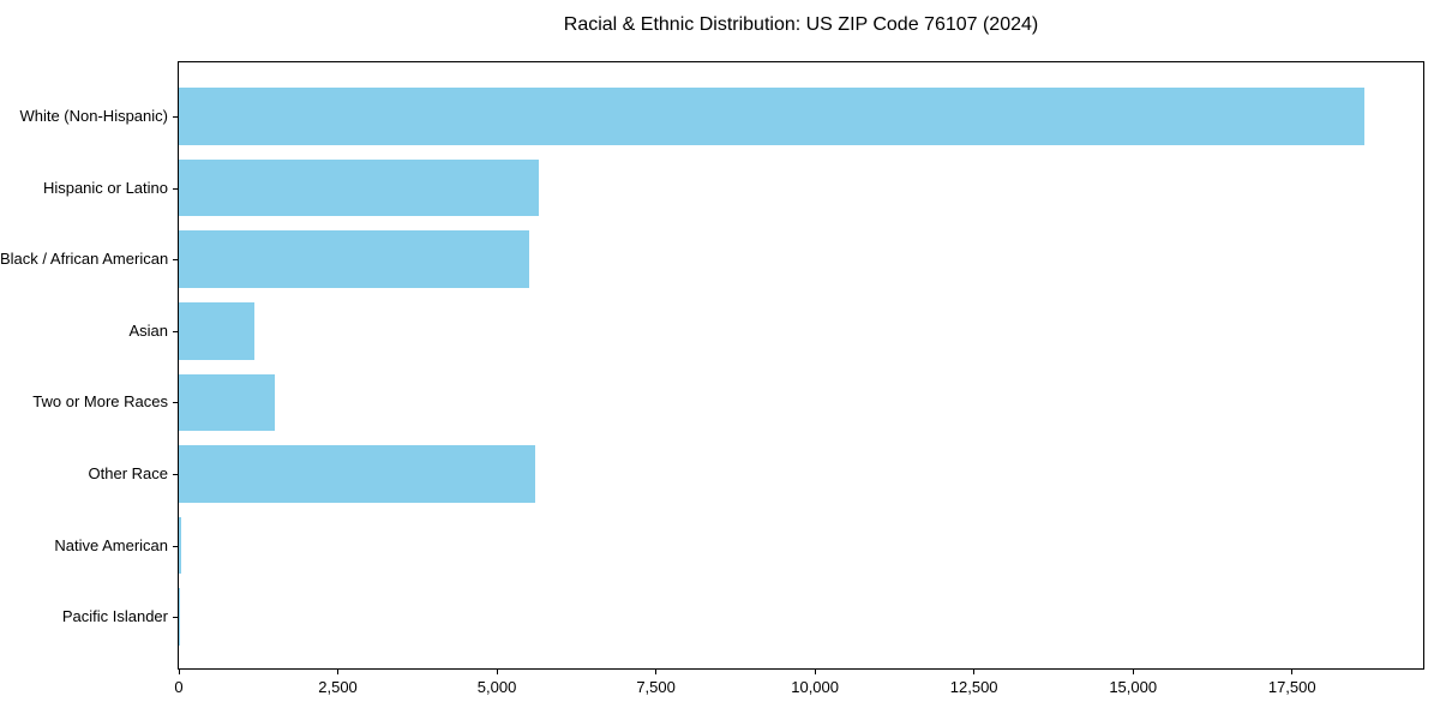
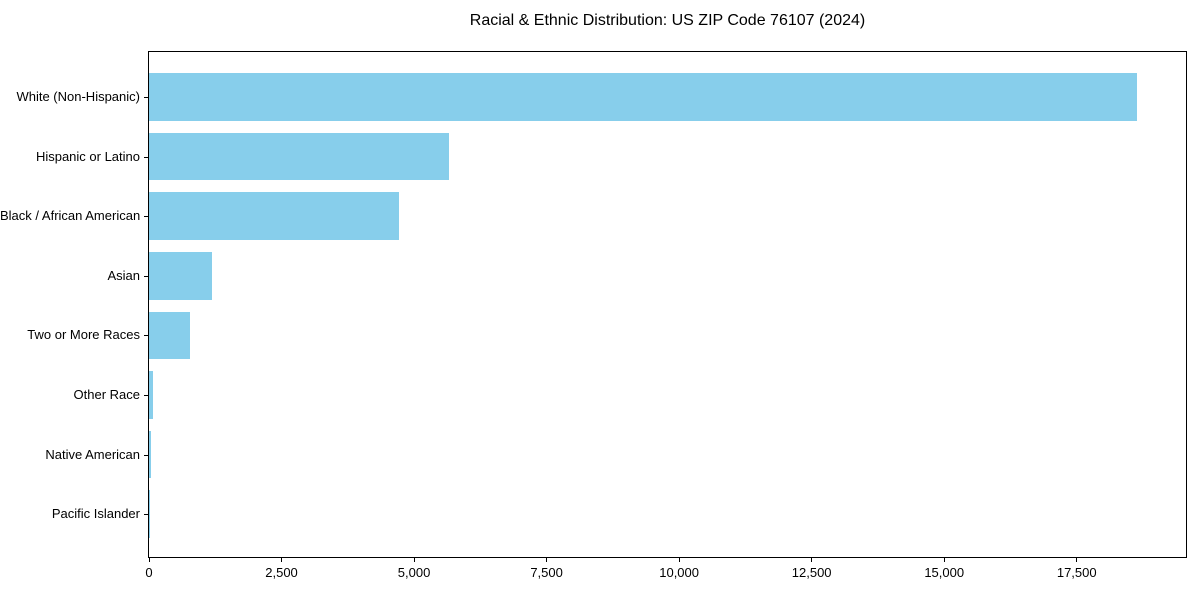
Black / African American: 5500 -> 4700
Two or More Races: 1500 -> 800
Other Race: 5600 -> 100
